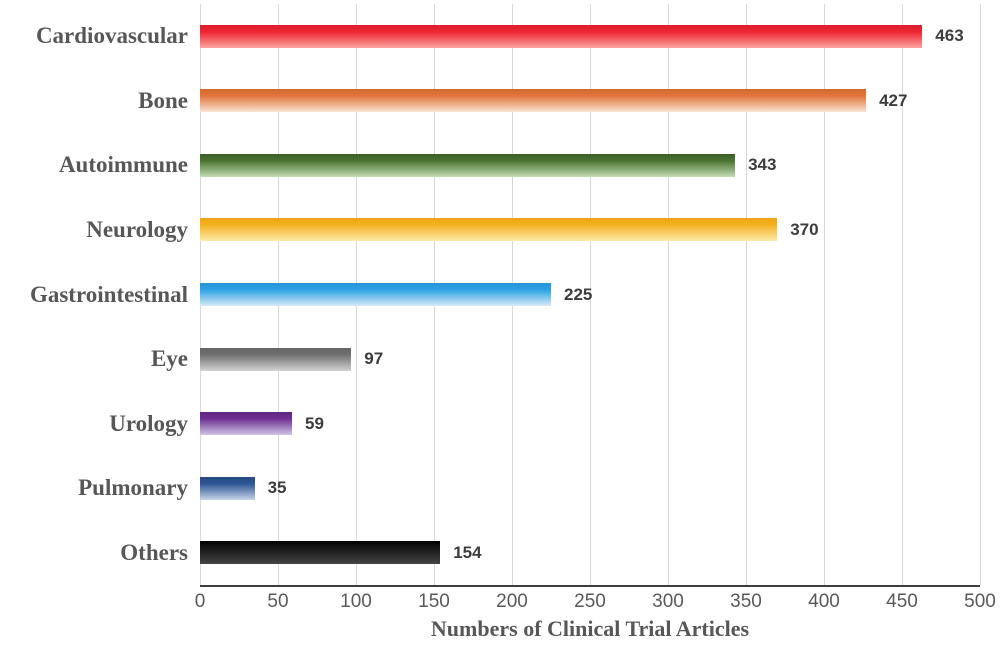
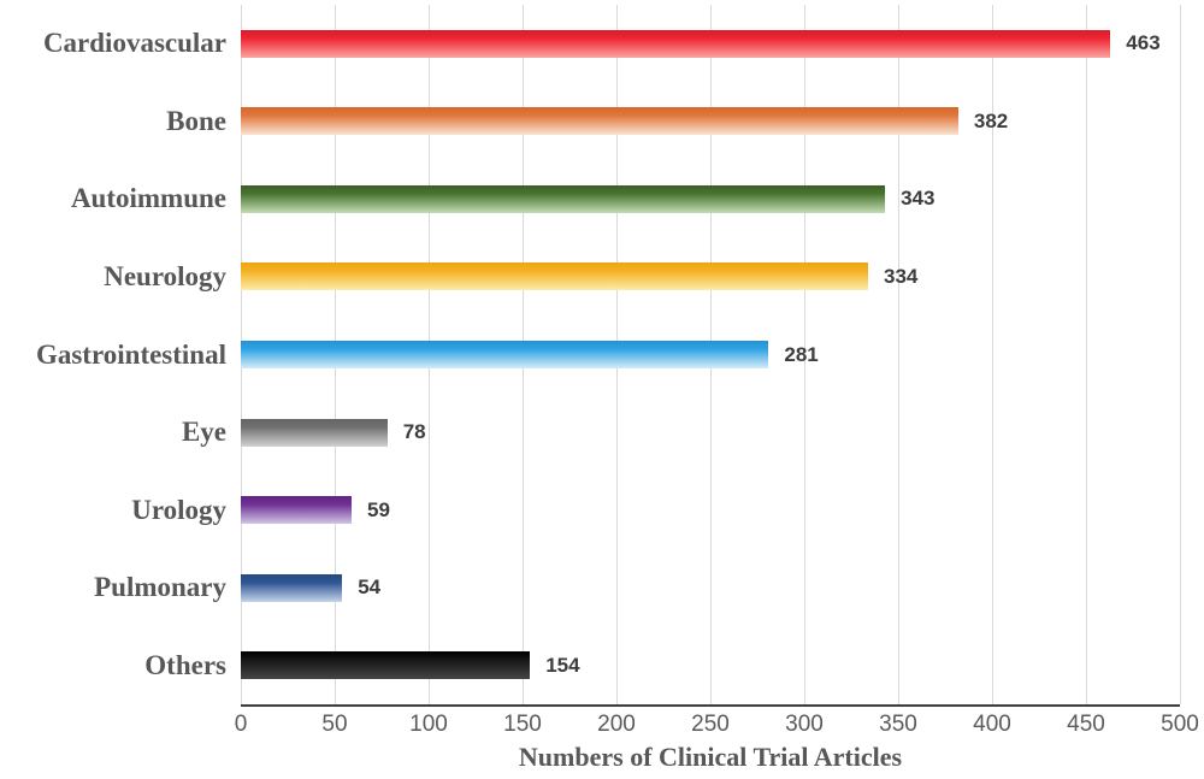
Bone: 427 -> 382
Neurology: 370 -> 334
Gastrointestinal: 225 -> 281
Eye: 97 -> 78
Pulmonary: 35 -> 54
